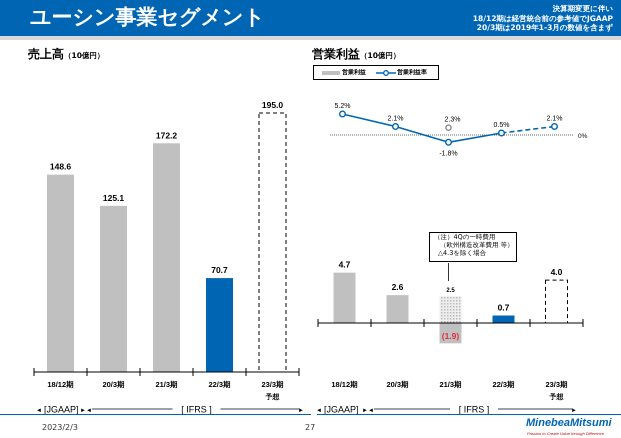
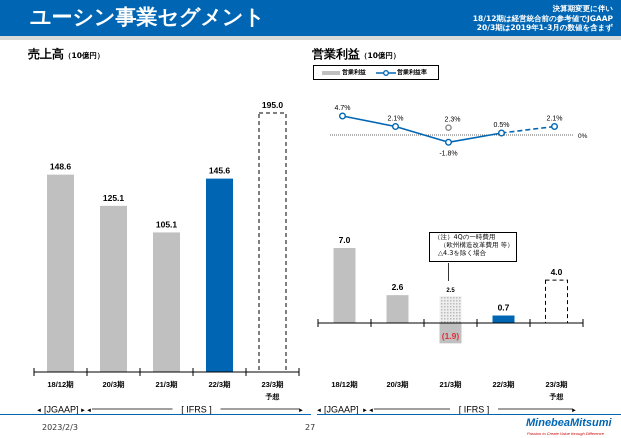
売上高（10億円）/21/3期: 172.2 -> 105.1
売上高（10億円）/22/3期: 70.7 -> 145.6
営業利益（10億円）/18/12期: 4.7 -> 7.0
営業利益率/18/12期: 5.2% -> 4.7%
